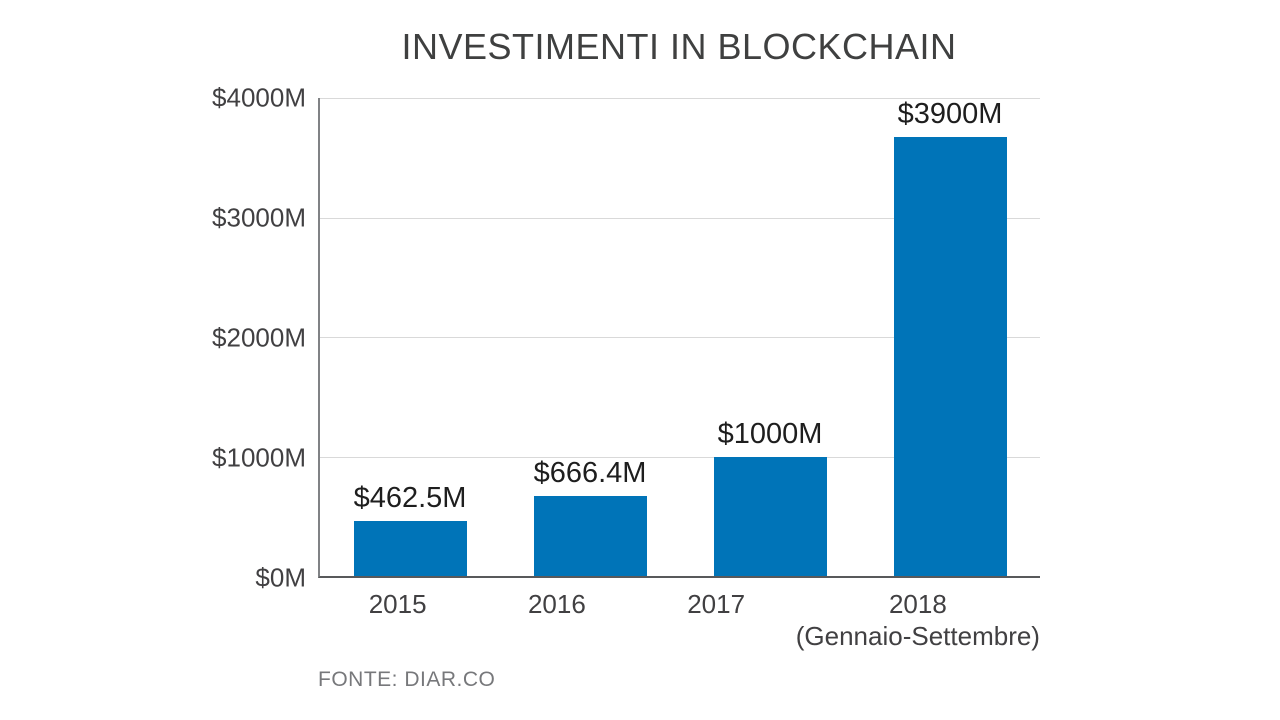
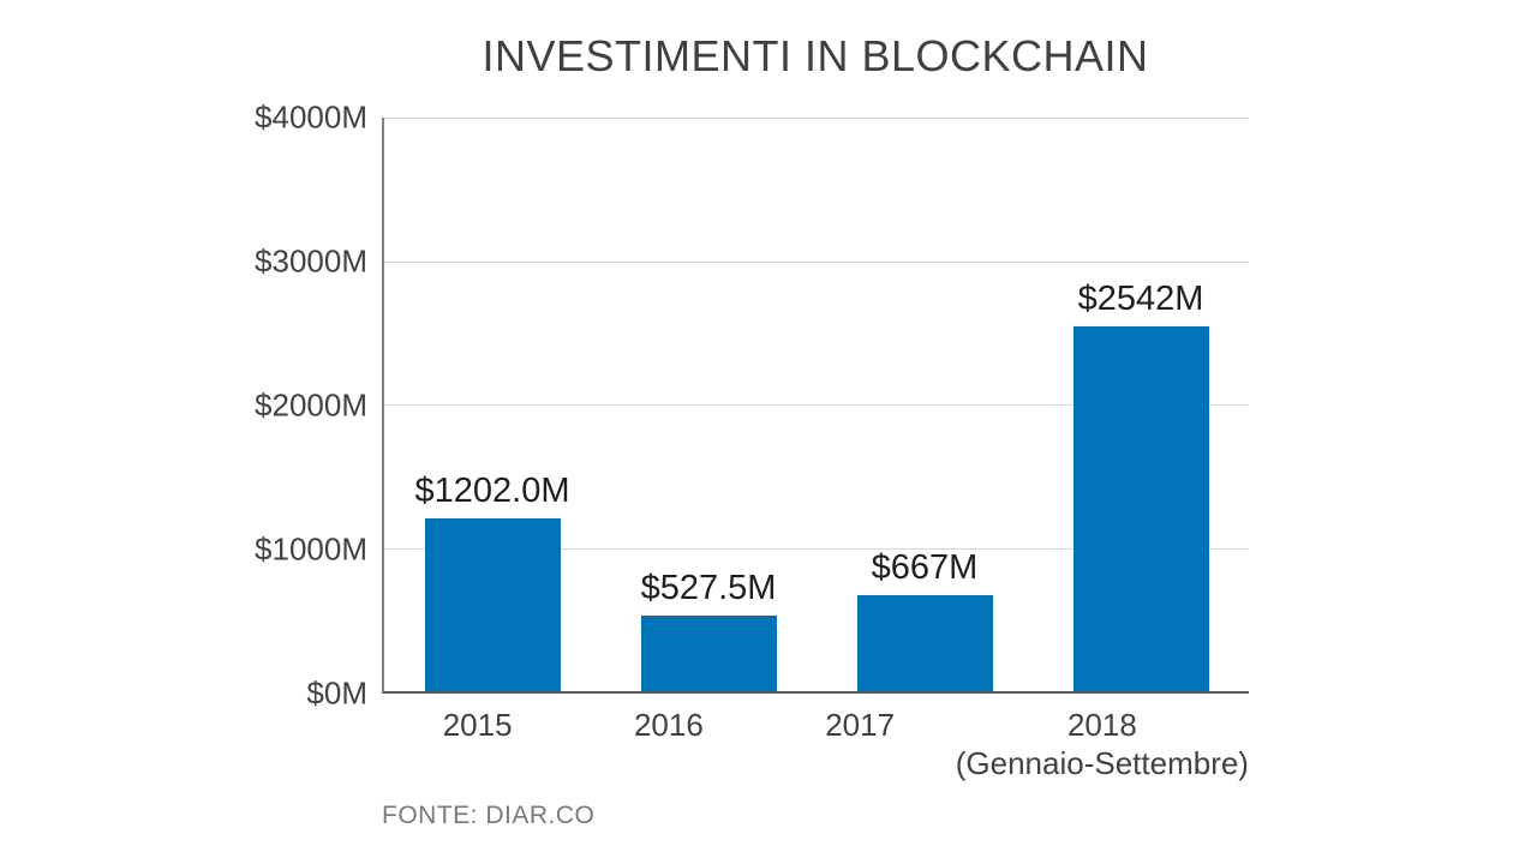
2015: $462.5M -> $1202.0M
2016: $666.4M -> $527.5M
2017: $1000M -> $667M
2018: $3900M -> $2542M
